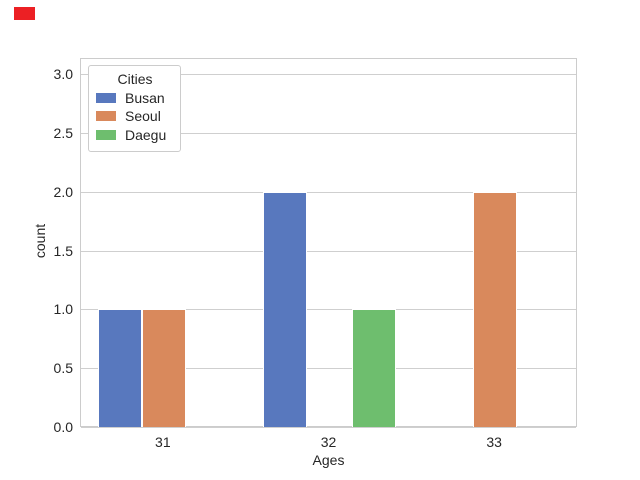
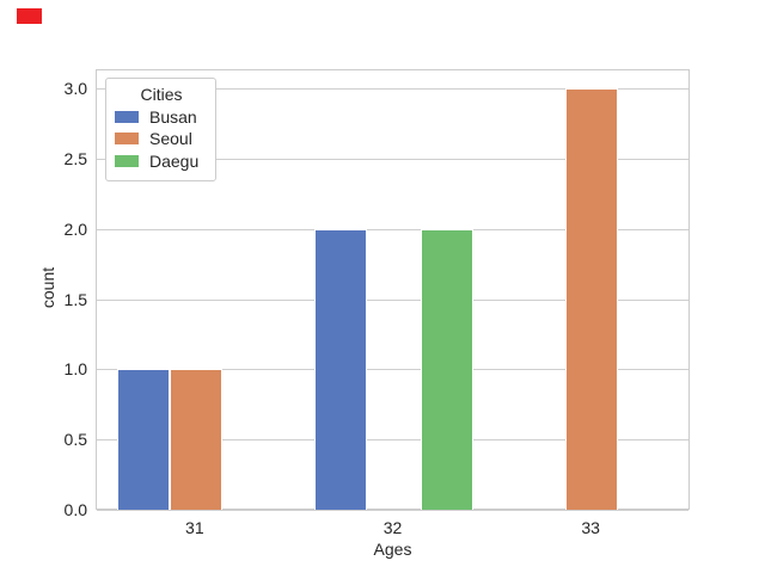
Daegu/32: 1 -> 2
Seoul/33: 2 -> 3
